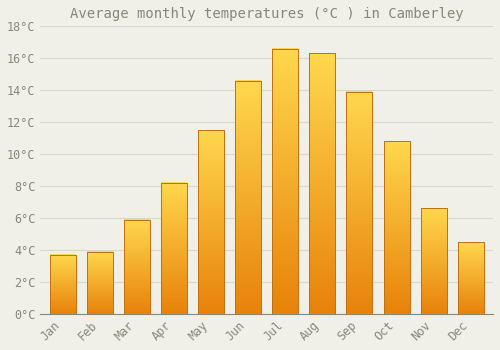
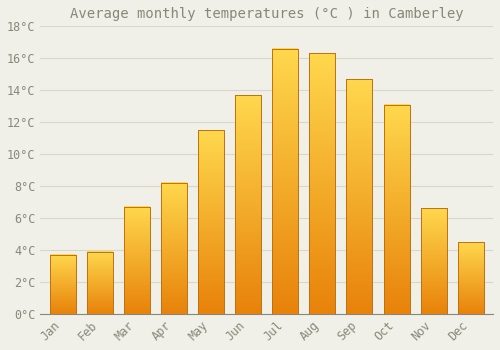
Mar: 5.9°C -> 6.7°C
Jun: 14.6°C -> 13.7°C
Sep: 13.9°C -> 14.7°C
Oct: 10.8°C -> 13.1°C
